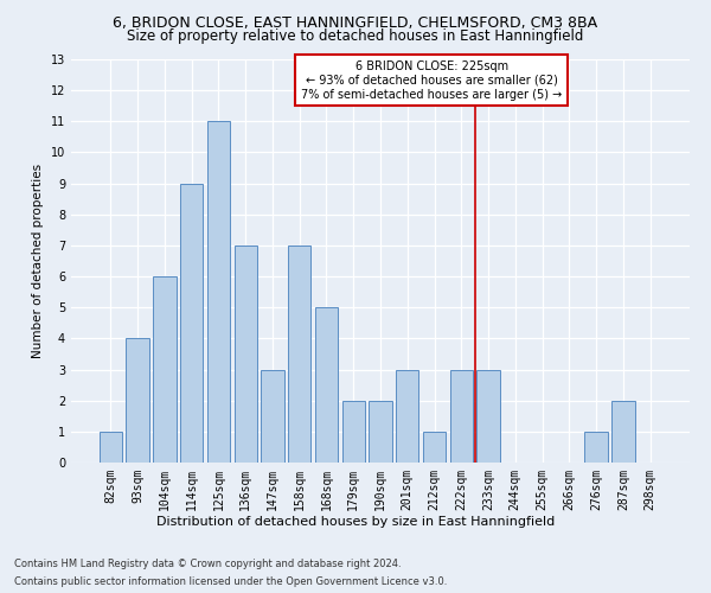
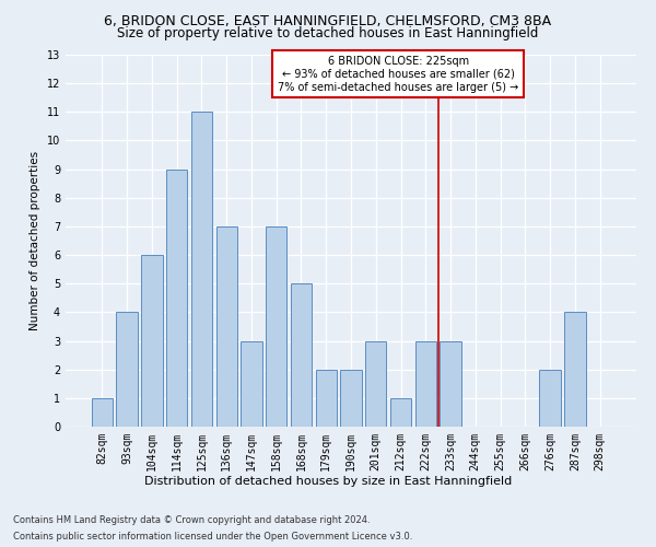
276sqm: 1 -> 2
287sqm: 2 -> 4
